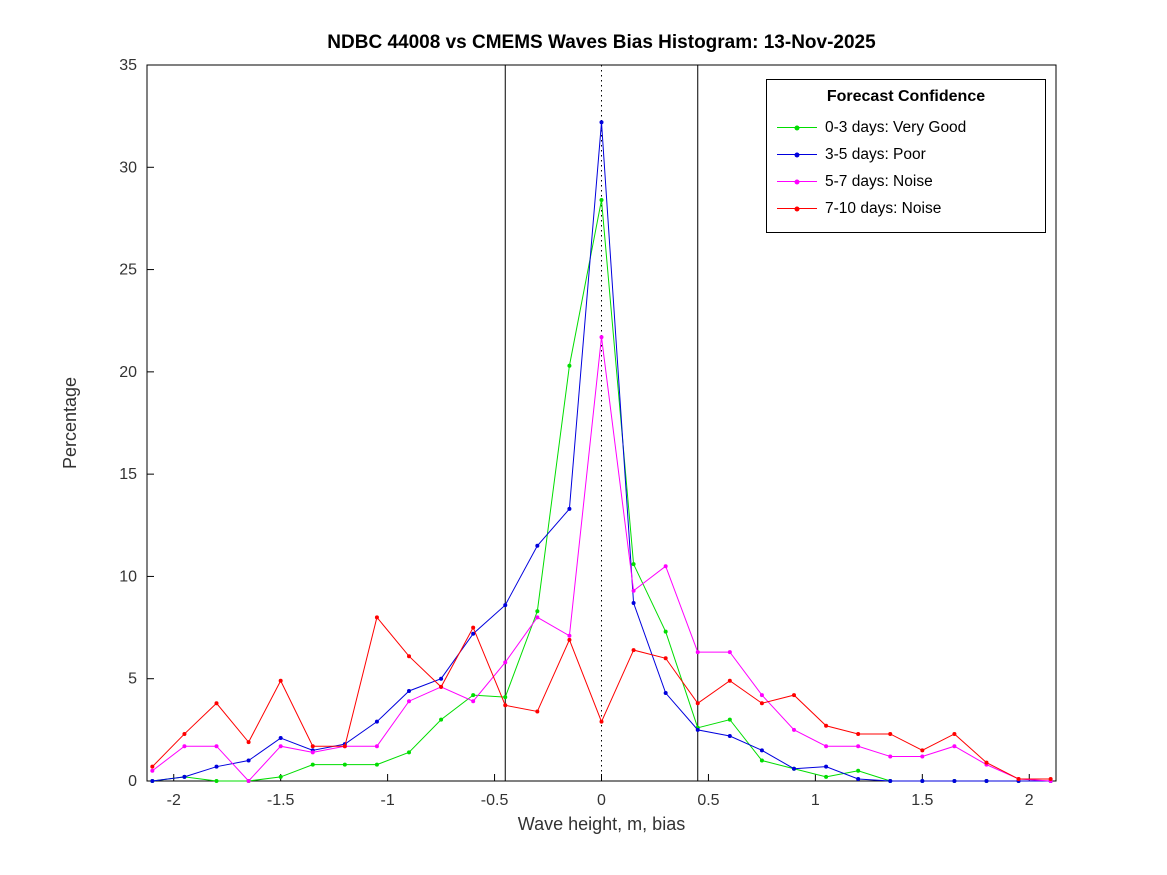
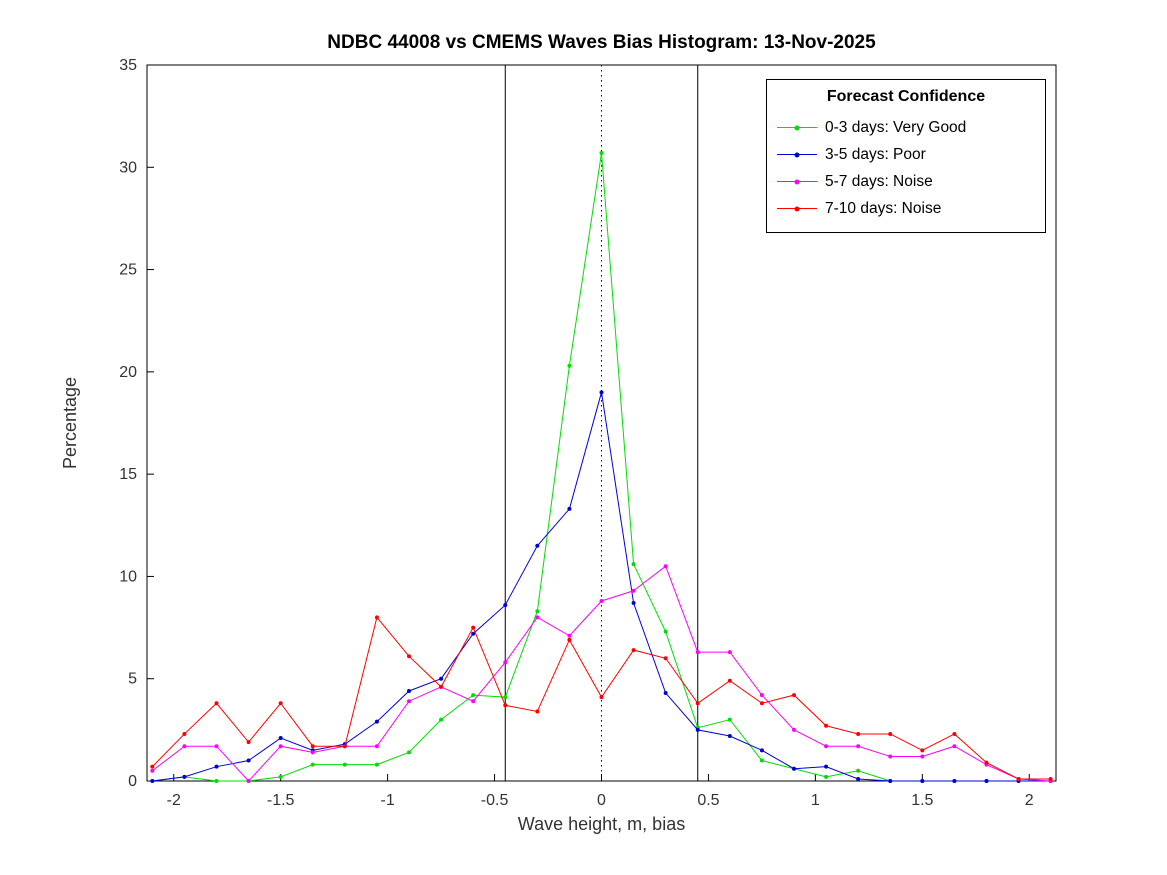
7-10 days: Noise/-1.5: 4,9 -> 3,8
0-3 days: Very Good/0: 28,4 -> 30,7
3-5 days: Poor/0: 32,2 -> 19,0
5-7 days: Noise/0: 21,7 -> 8,8
7-10 days: Noise/0: 2,9 -> 4,1
